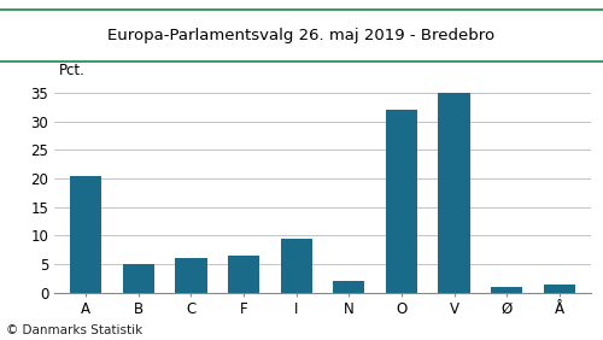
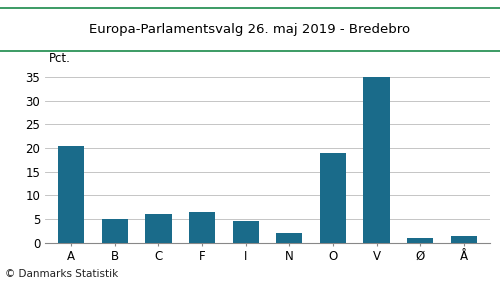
I: 9.5 -> 4.6
O: 32.0 -> 19.0
